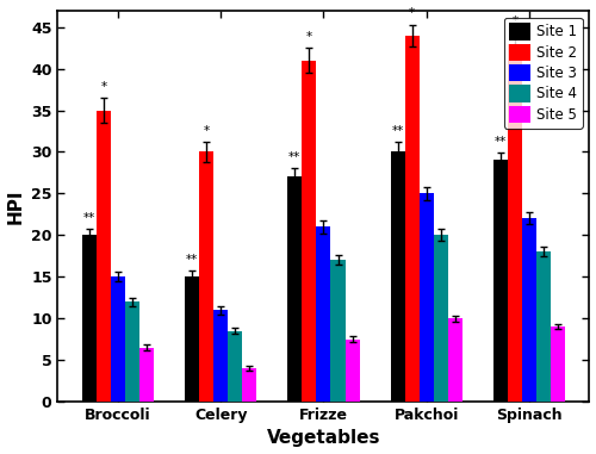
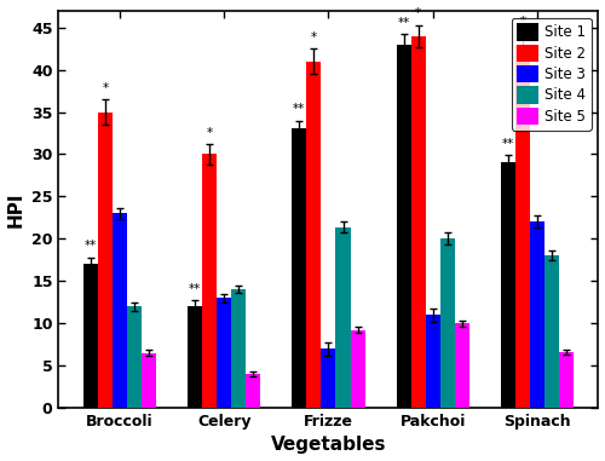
Site 1/Broccoli: 20 -> 17
Site 3/Broccoli: 15 -> 23
Site 1/Celery: 15 -> 12
Site 3/Celery: 11 -> 13
Site 4/Celery: 8.5 -> 14.0
Site 1/Frizze: 27 -> 33
Site 3/Frizze: 21 -> 7
Site 4/Frizze: 17.0 -> 21.4
Site 5/Frizze: 7.5 -> 9.2
Site 1/Pakchoi: 30 -> 43
Site 3/Pakchoi: 25 -> 11
Site 5/Spinach: 9.0 -> 6.6
